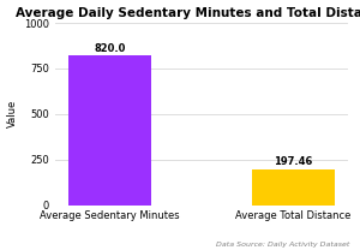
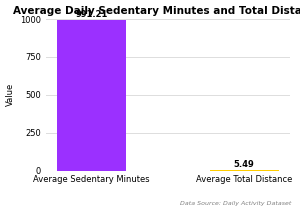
Average Sedentary Minutes: 820 -> 990
Average Total Distance: 197.46 -> 5.49
